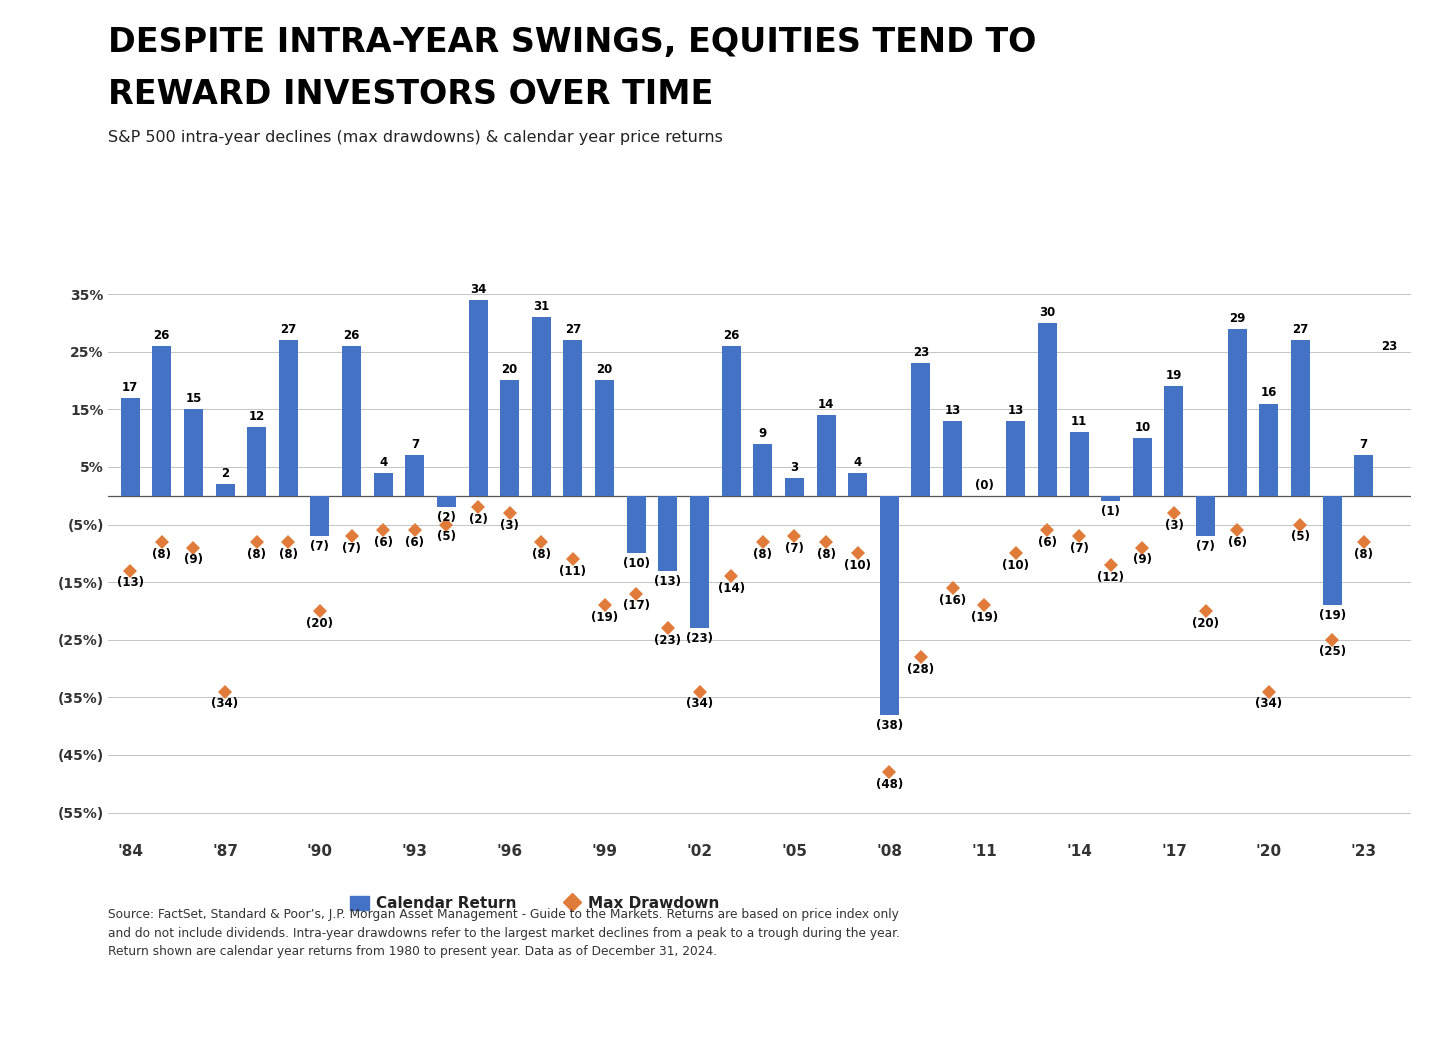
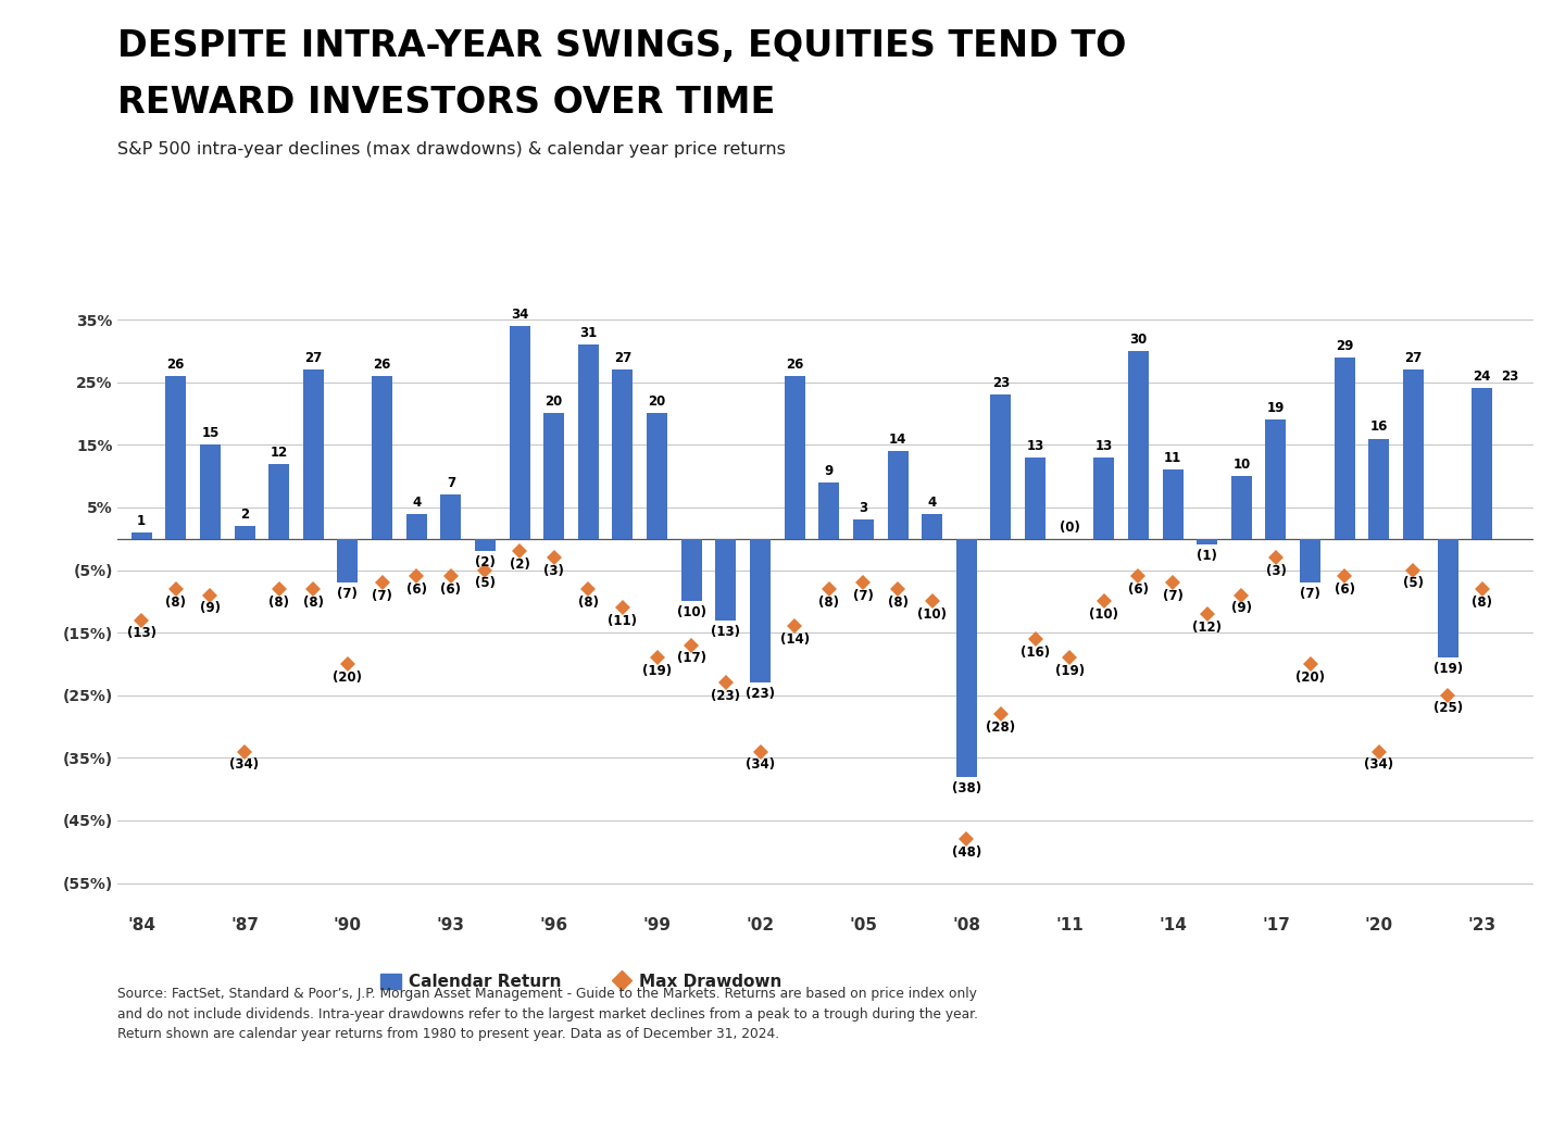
'84: 17 -> 1
'23: 7 -> 24
